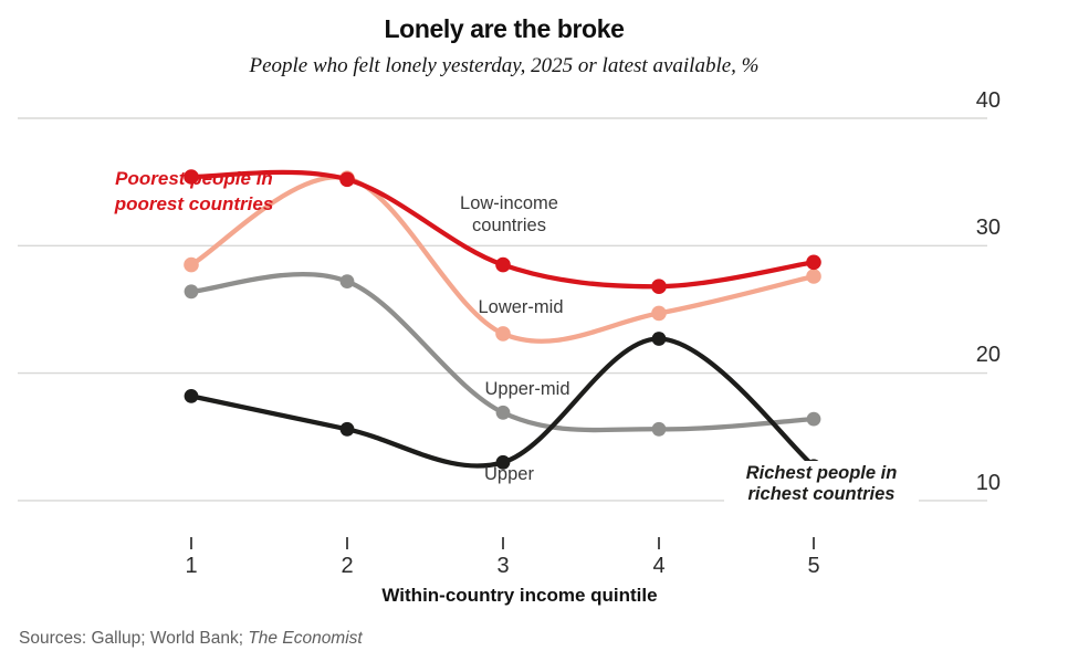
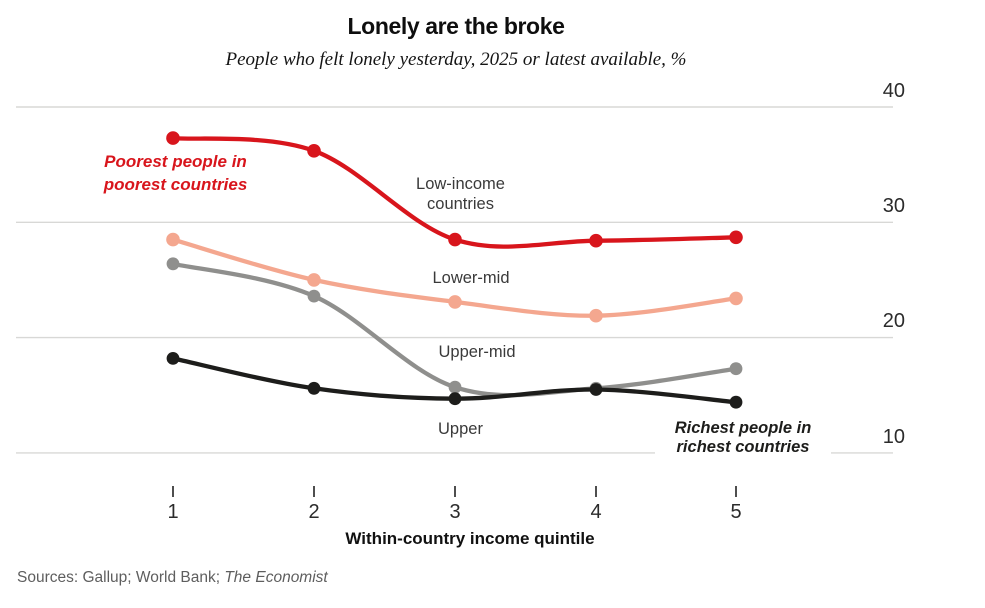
Low-income countries/1: 35.4 -> 37.3
Low-income countries/2: 35.2 -> 36.2
Lower-mid/2: 35.3 -> 25.0
Upper-mid/2: 27.2 -> 23.6
Upper-mid/3: 16.9 -> 15.7
Upper/3: 13.0 -> 14.7
Low-income countries/4: 26.8 -> 28.4
Lower-mid/4: 24.7 -> 21.9
Upper/4: 22.7 -> 15.5
Lower-mid/5: 27.6 -> 23.4
Upper-mid/5: 16.4 -> 17.3
Upper/5: 12.7 -> 14.4
